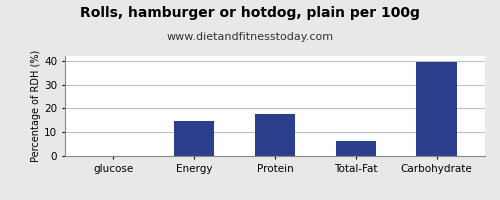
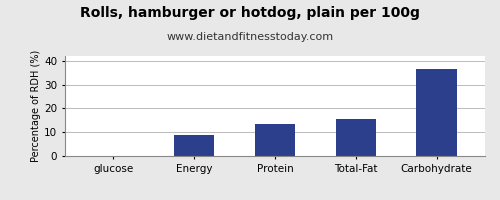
Energy: 14.5 -> 9.0
Protein: 17.5 -> 13.5
Total-Fat: 6.5 -> 15.5
Carbohydrate: 39.5 -> 36.5
